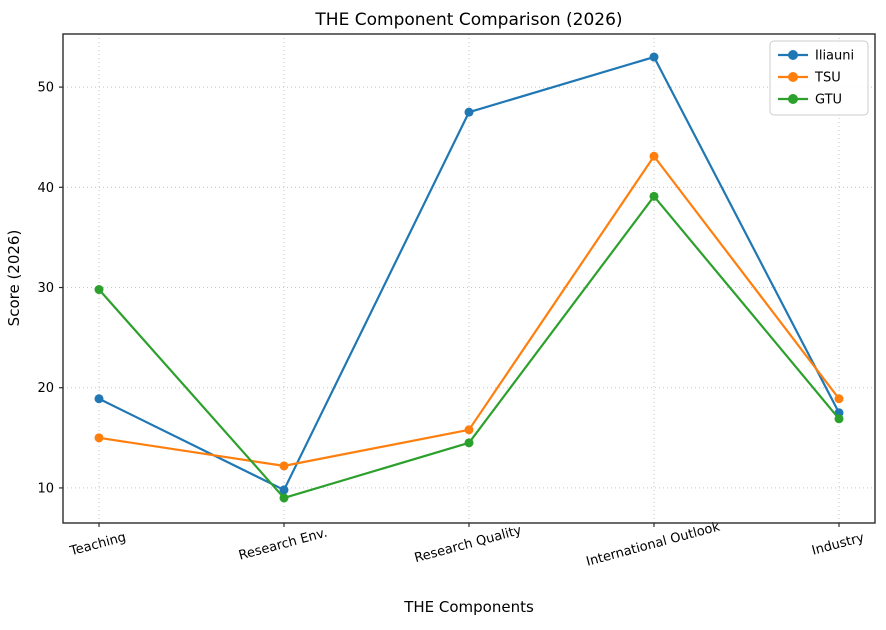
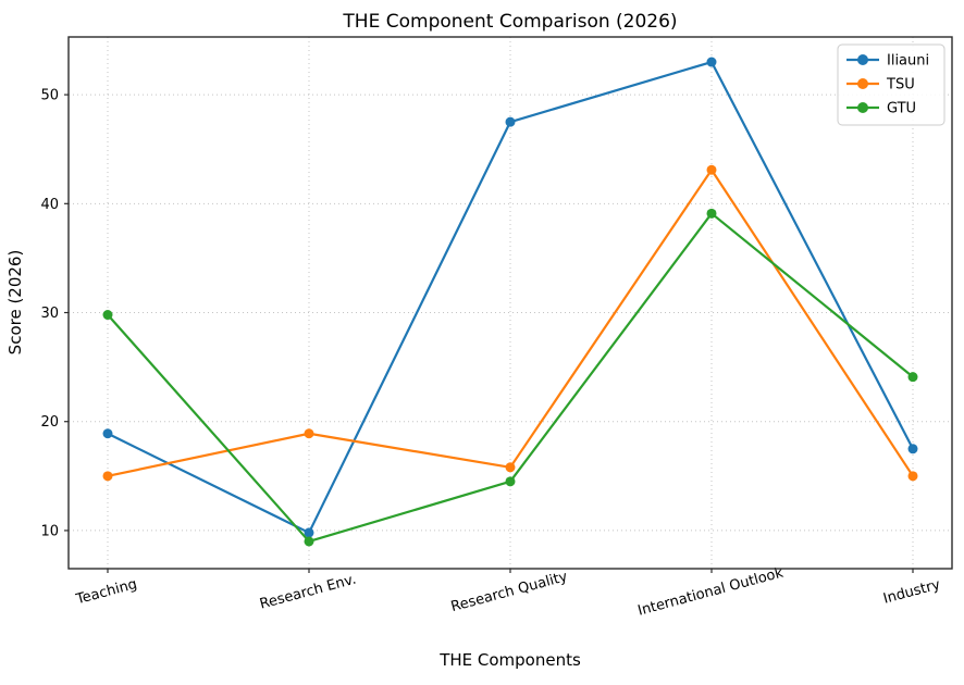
TSU/Research Env.: 12.2 -> 18.9
TSU/Industry: 18.9 -> 15.0
GTU/Industry: 16.9 -> 24.1
